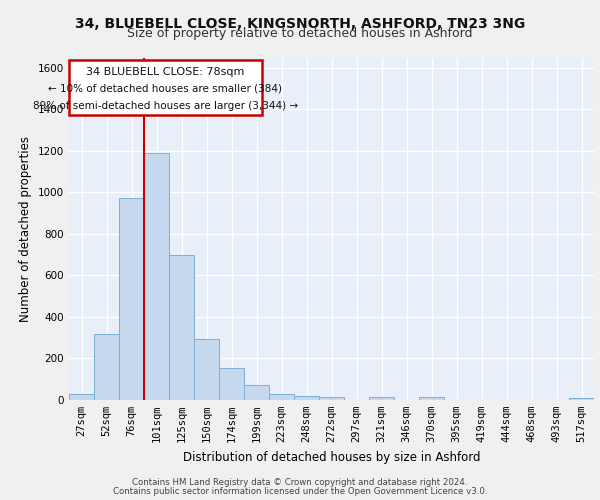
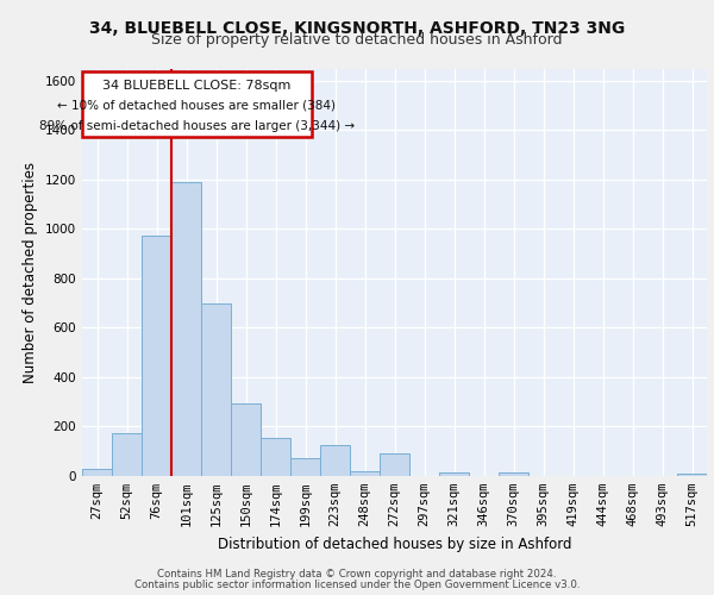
52sqm: 320 -> 175
223sqm: 30 -> 125
272sqm: 15 -> 90
